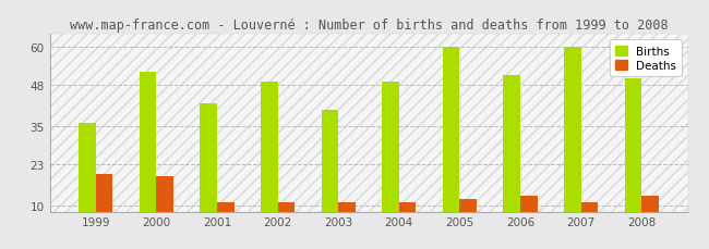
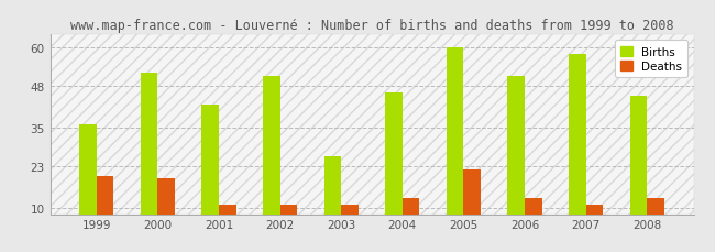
Births/2002: 49 -> 51
Births/2003: 40 -> 26
Births/2004: 49 -> 46
Deaths/2004: 11 -> 13
Deaths/2005: 12 -> 22
Births/2007: 60 -> 58
Births/2008: 50 -> 45
